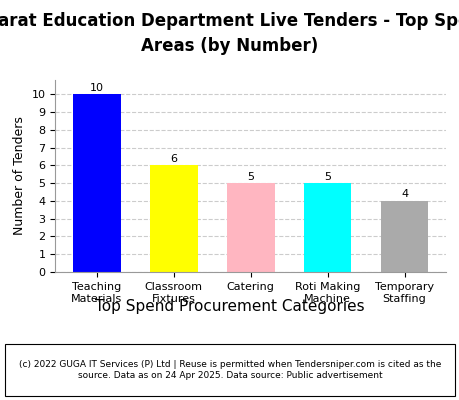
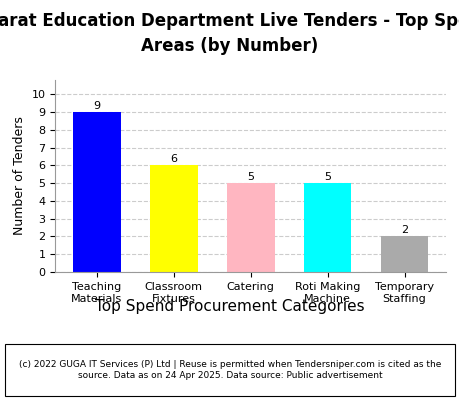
Teaching Materials: 10 -> 9
Temporary Staffing: 4 -> 2
